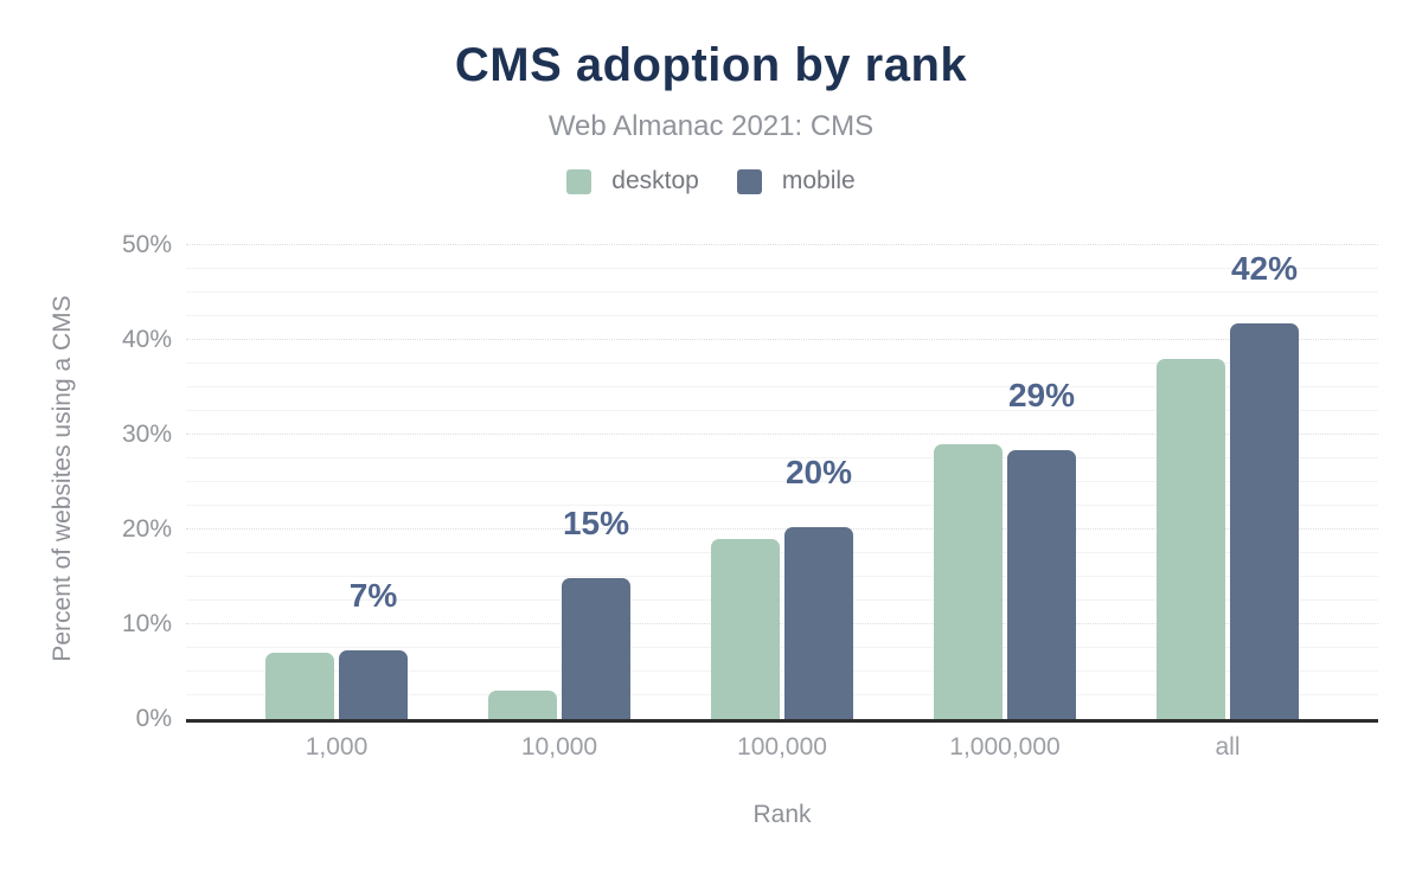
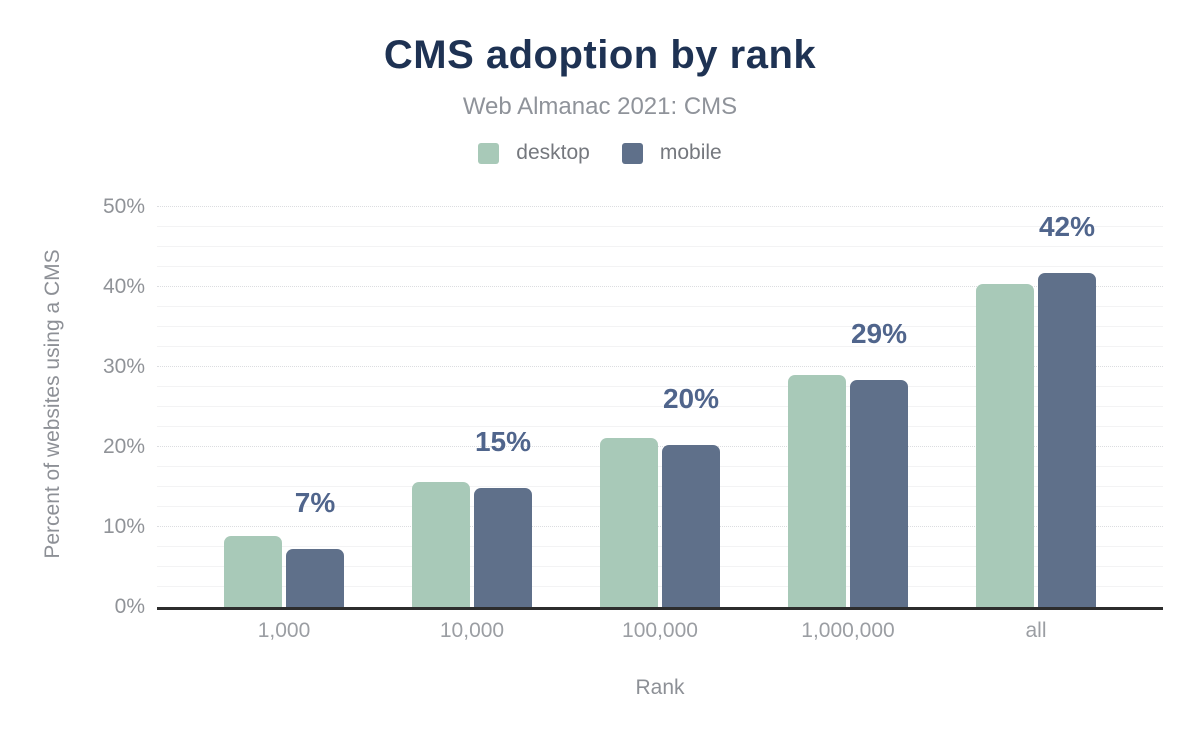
desktop/1,000: 7% -> 9%
desktop/10,000: 3% -> 16%
desktop/100,000: 19% -> 21%
desktop/all: 38% -> 40%
